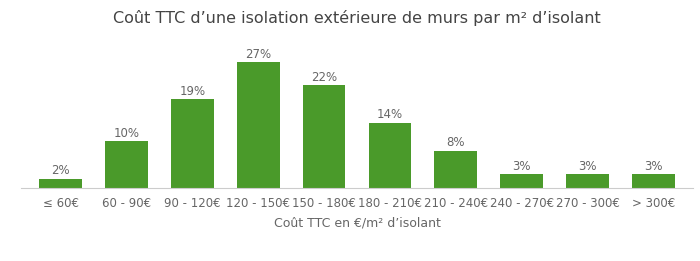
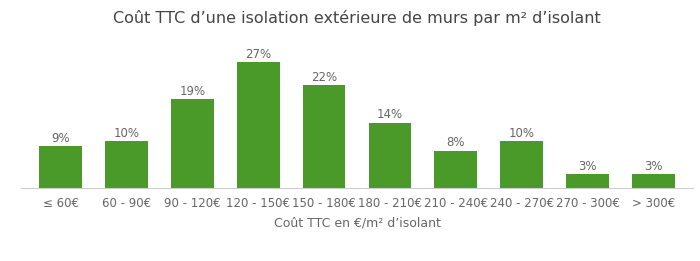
≤ 60€: 2% -> 9%
240 - 270€: 3% -> 10%
